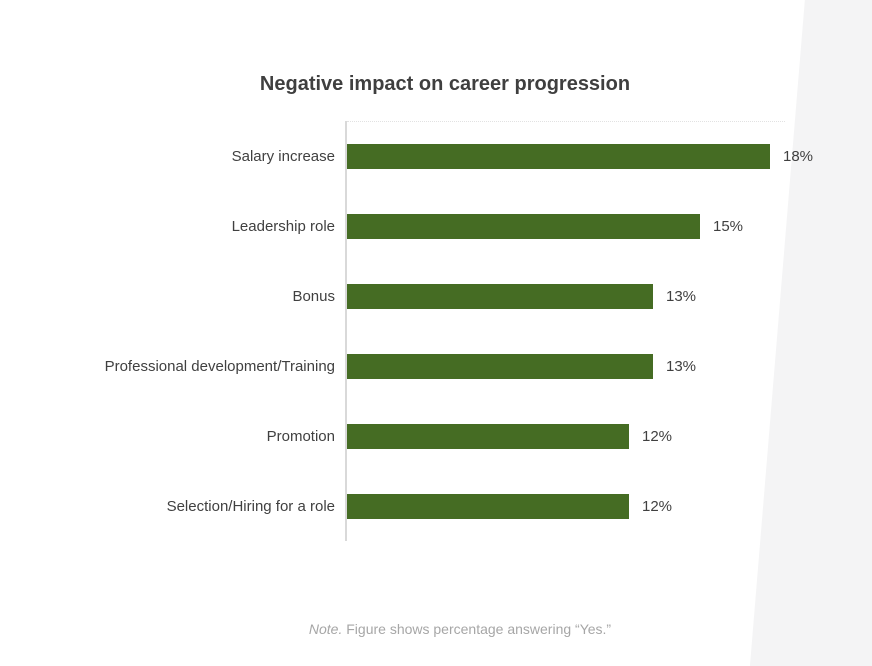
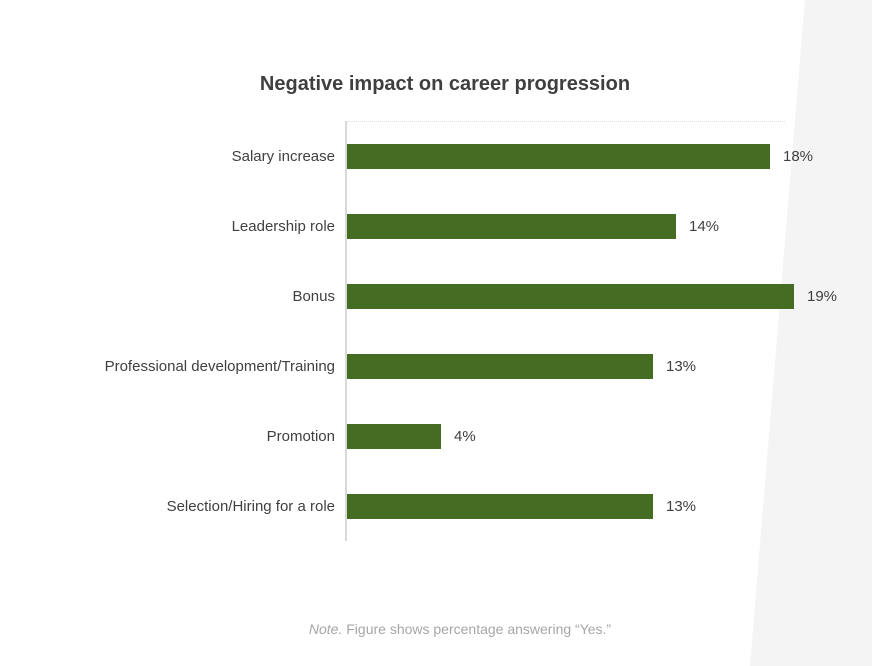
Leadership role: 15% -> 14%
Bonus: 13% -> 19%
Promotion: 12% -> 4%
Selection/Hiring for a role: 12% -> 13%
